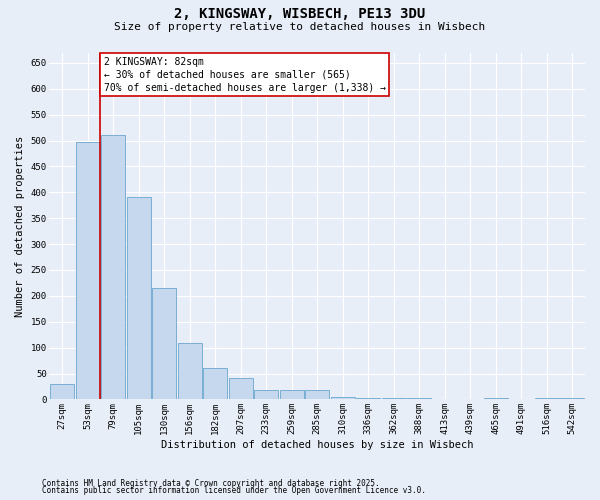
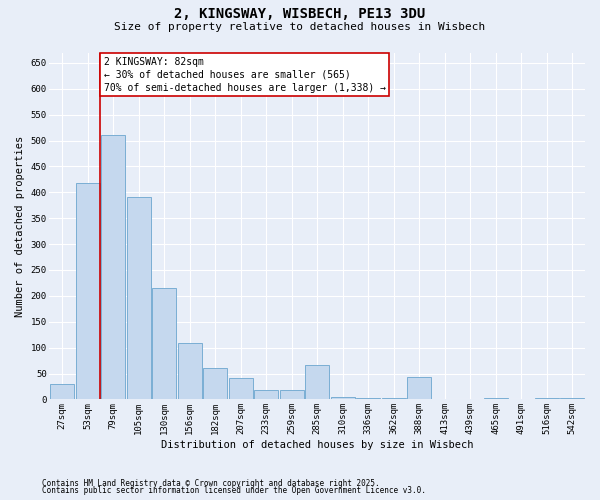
53sqm: 497 -> 418
285sqm: 18 -> 66
388sqm: 3 -> 44
